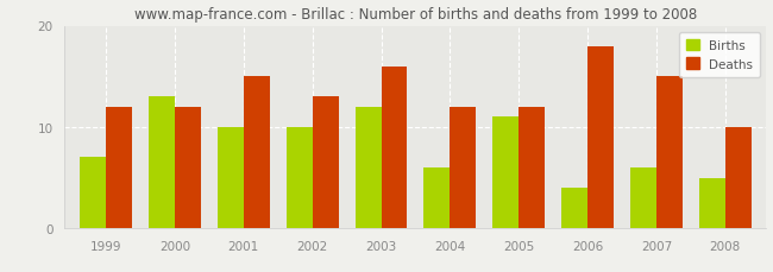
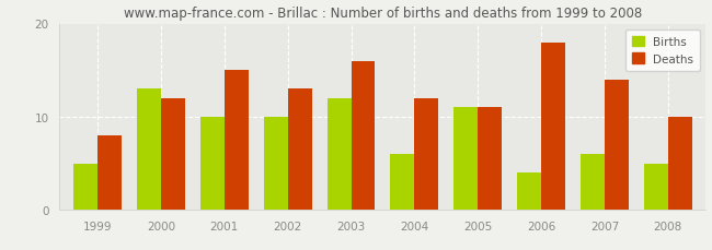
Births/1999: 7 -> 5
Deaths/1999: 12 -> 8
Deaths/2005: 12 -> 11
Deaths/2007: 15 -> 14
